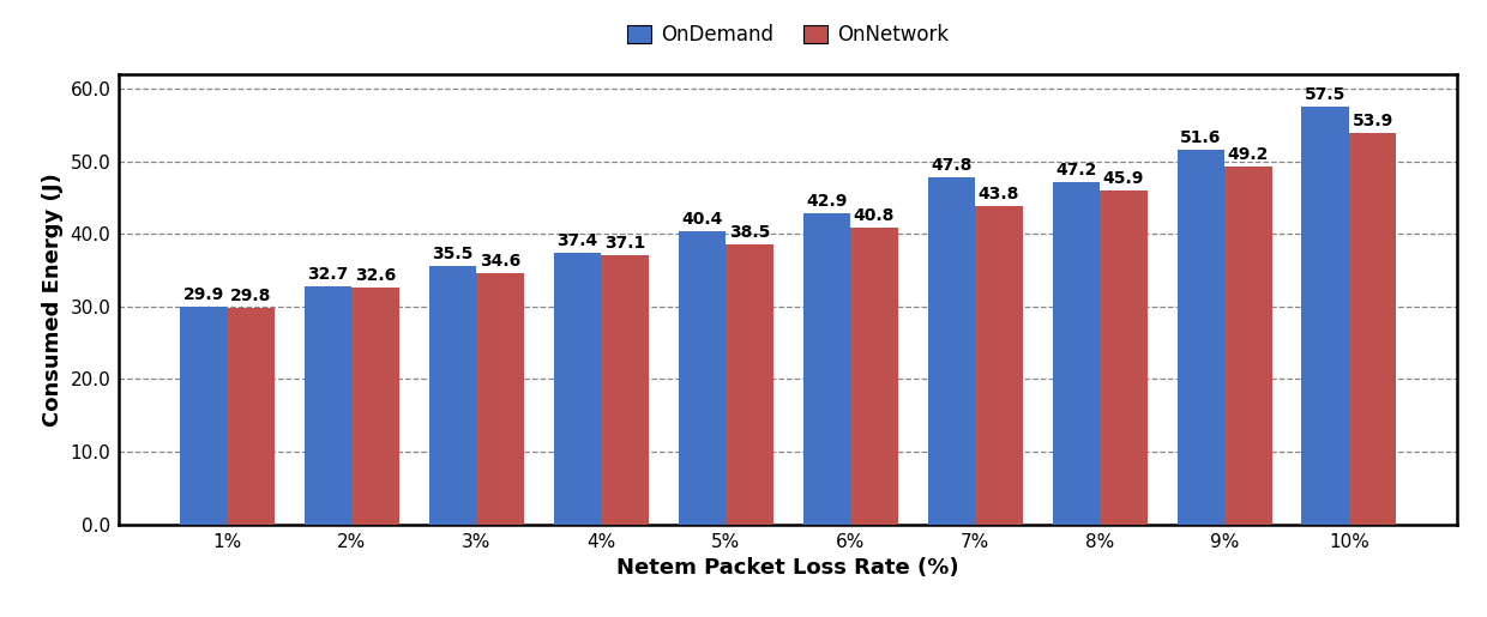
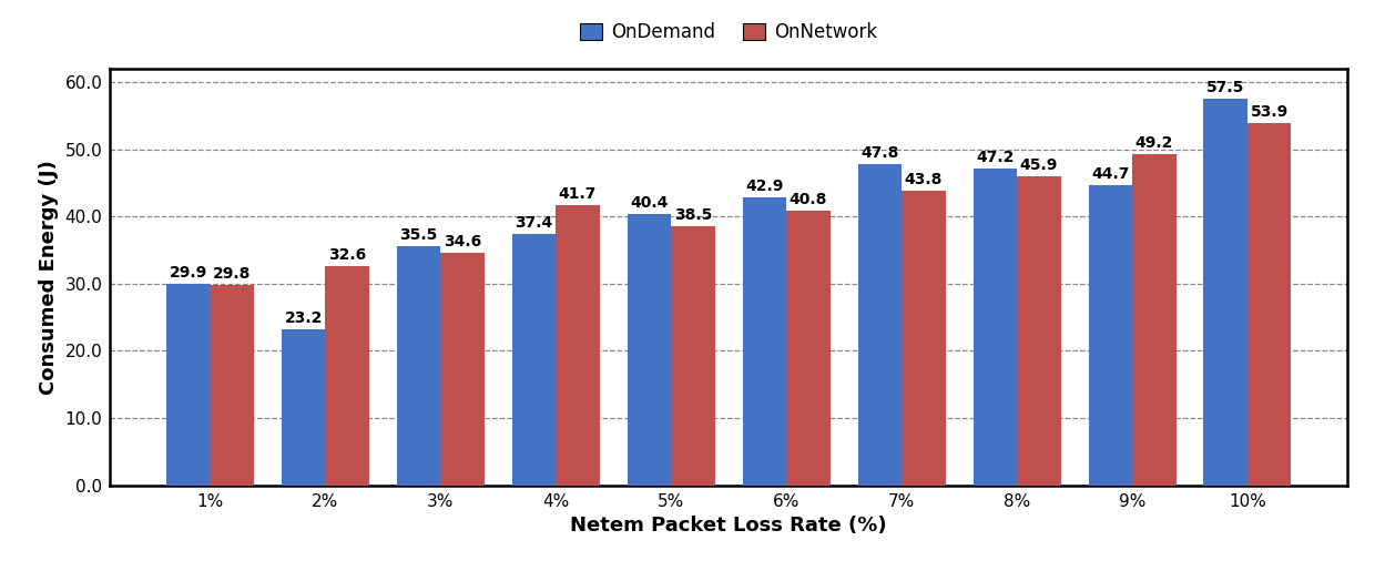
OnDemand/2%: 32.7 -> 23.2
OnNetwork/4%: 37.1 -> 41.7
OnDemand/9%: 51.6 -> 44.7
